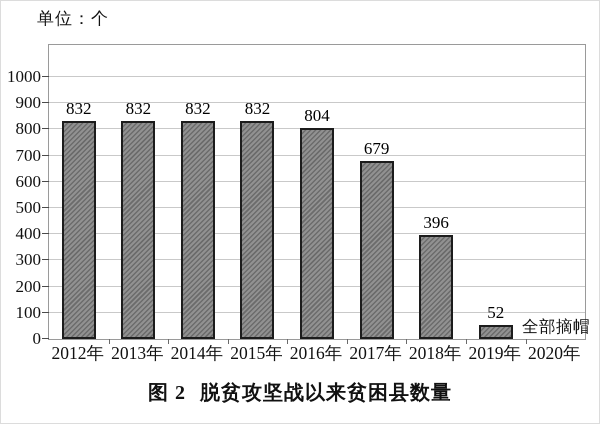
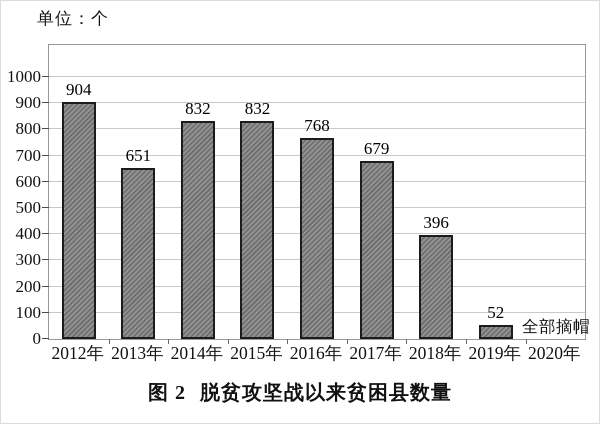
2012年: 832 -> 904
2013年: 832 -> 651
2016年: 804 -> 768
